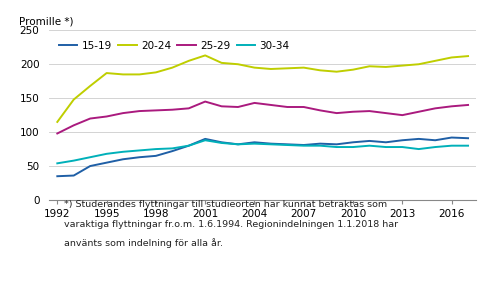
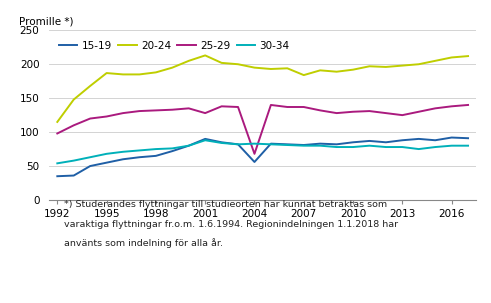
25-29/2001: 145 -> 128
15-19/2004: 85 -> 56
25-29/2004: 143 -> 68
20-24/2007: 195 -> 184
